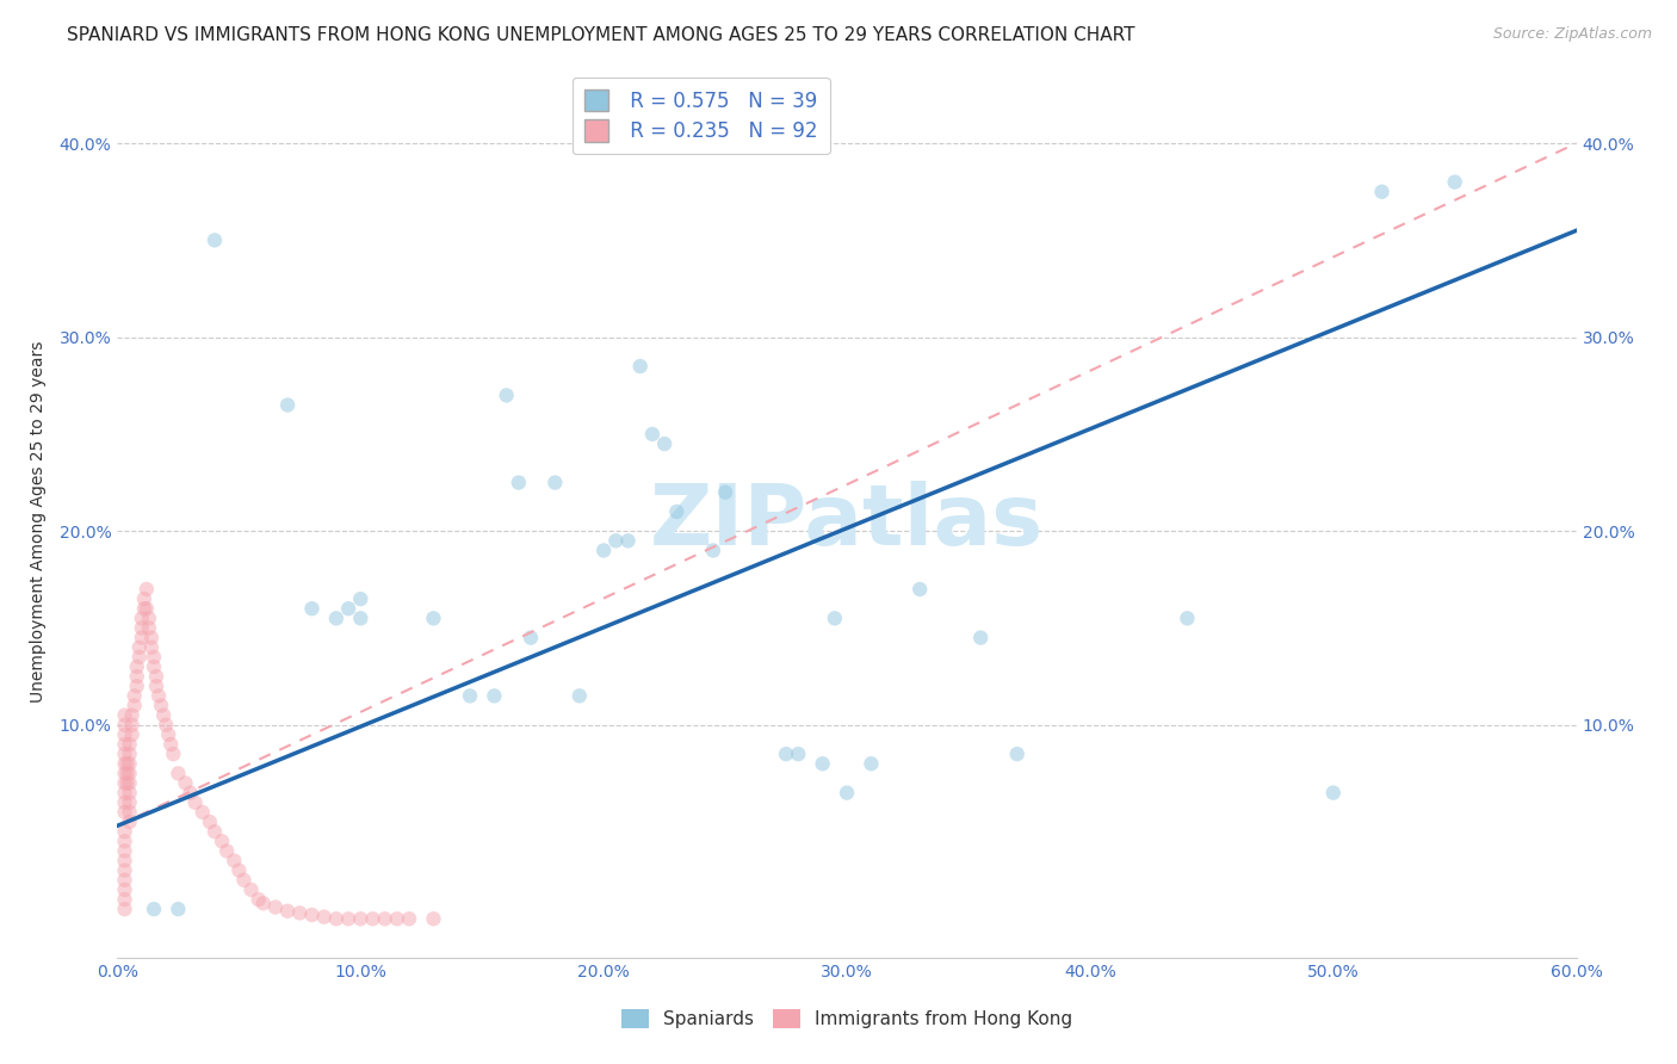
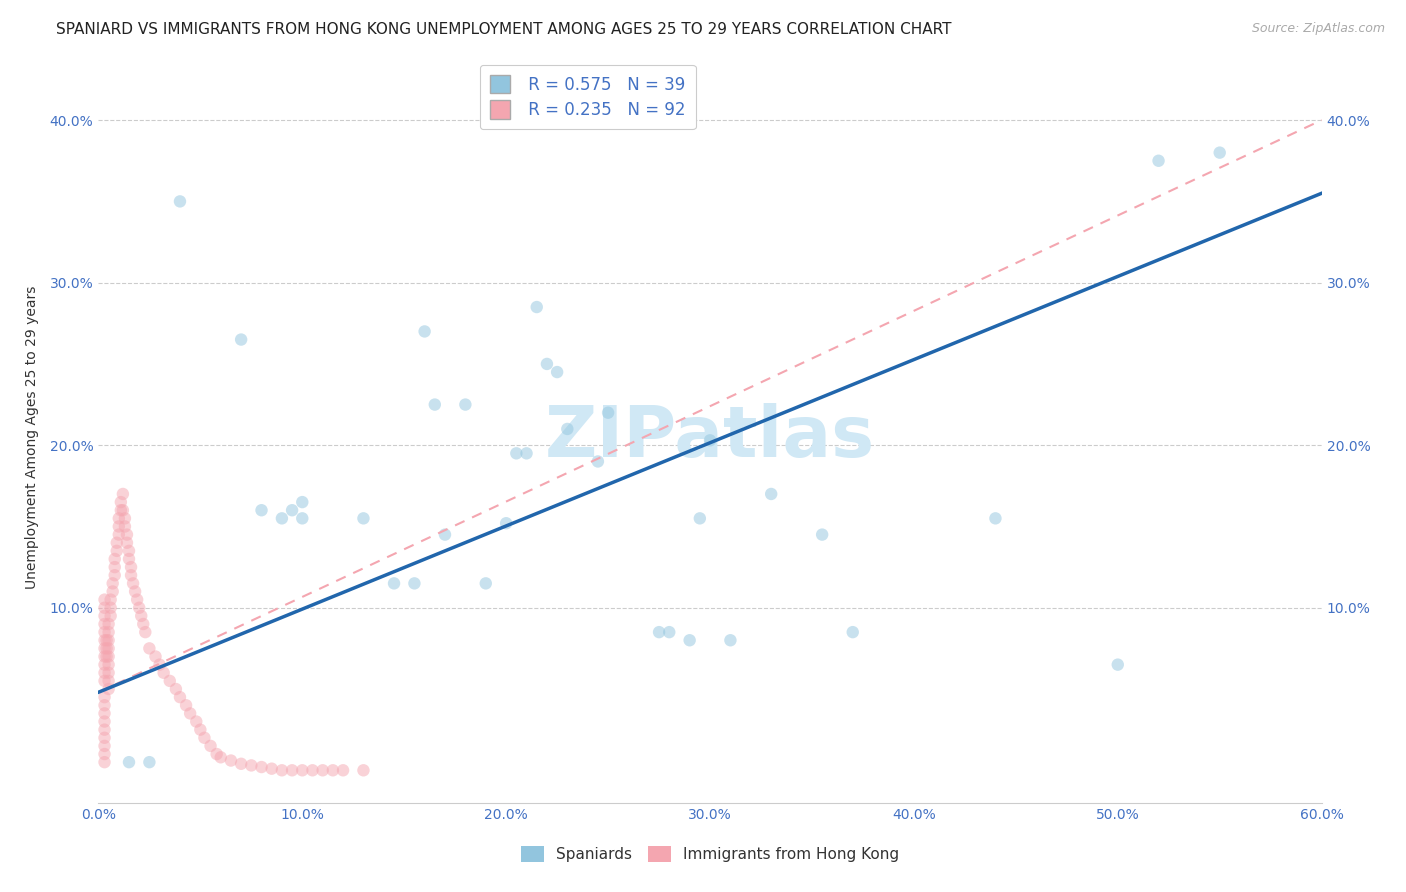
Spaniards/20.0%: 19.0% -> 15.2%
Spaniards/30.0%: 6.5% -> 20.3%
